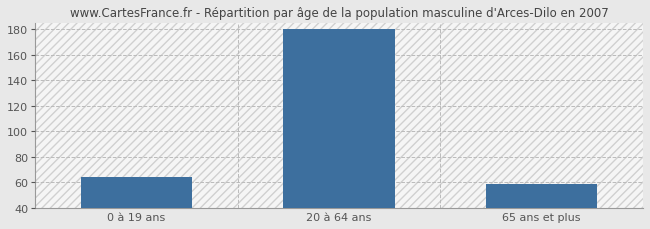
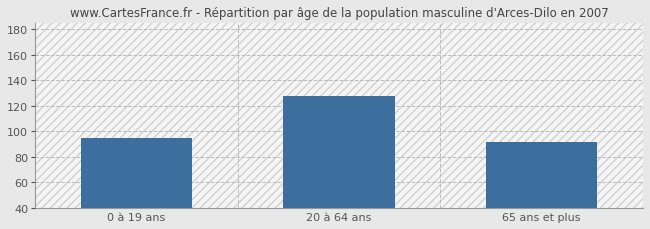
0 à 19 ans: 64 -> 95
20 à 64 ans: 180 -> 128
65 ans et plus: 59 -> 92
